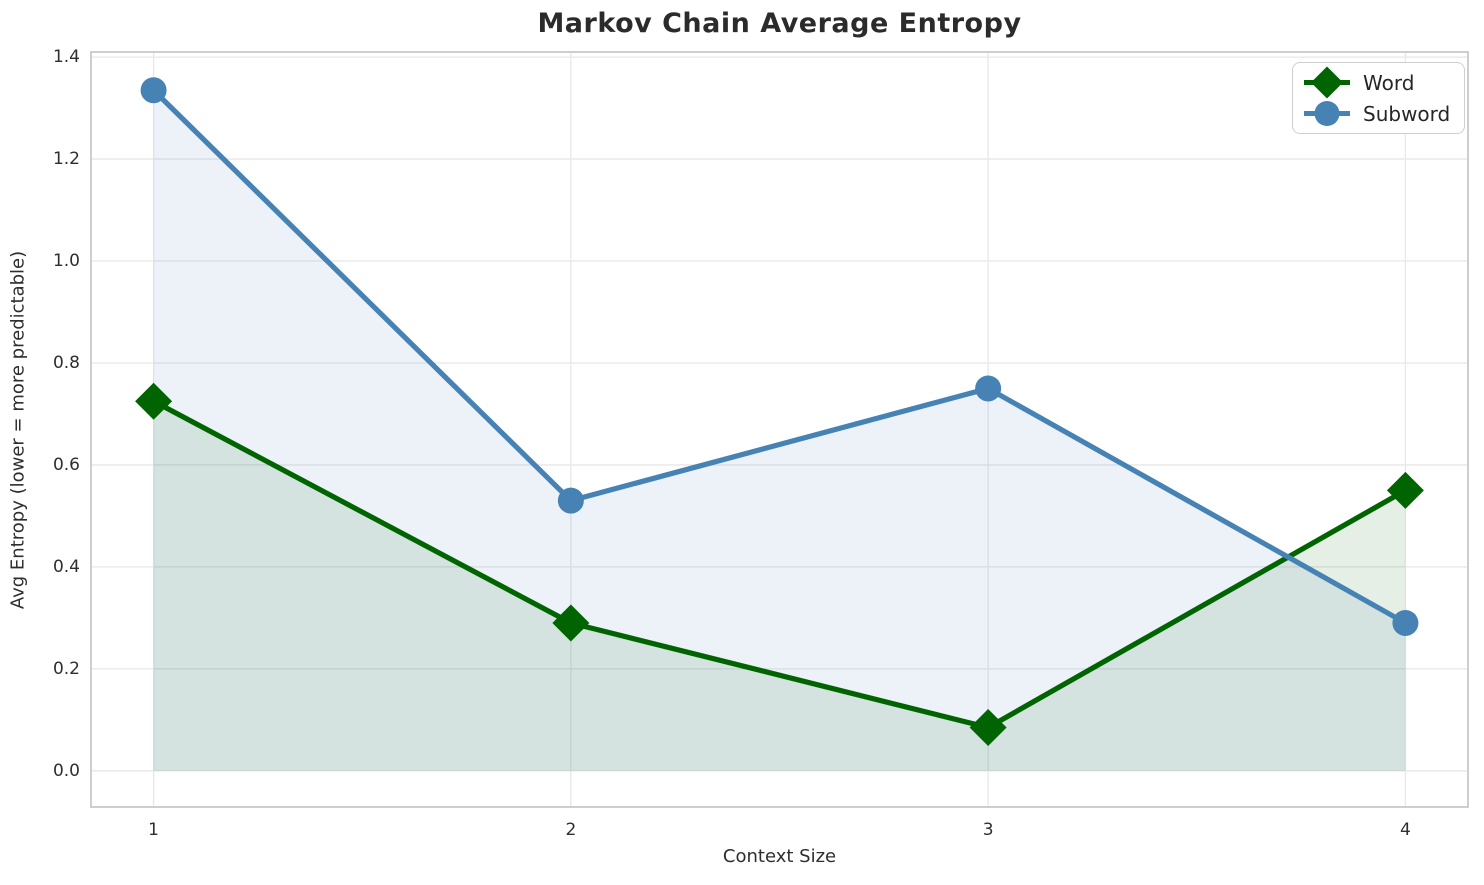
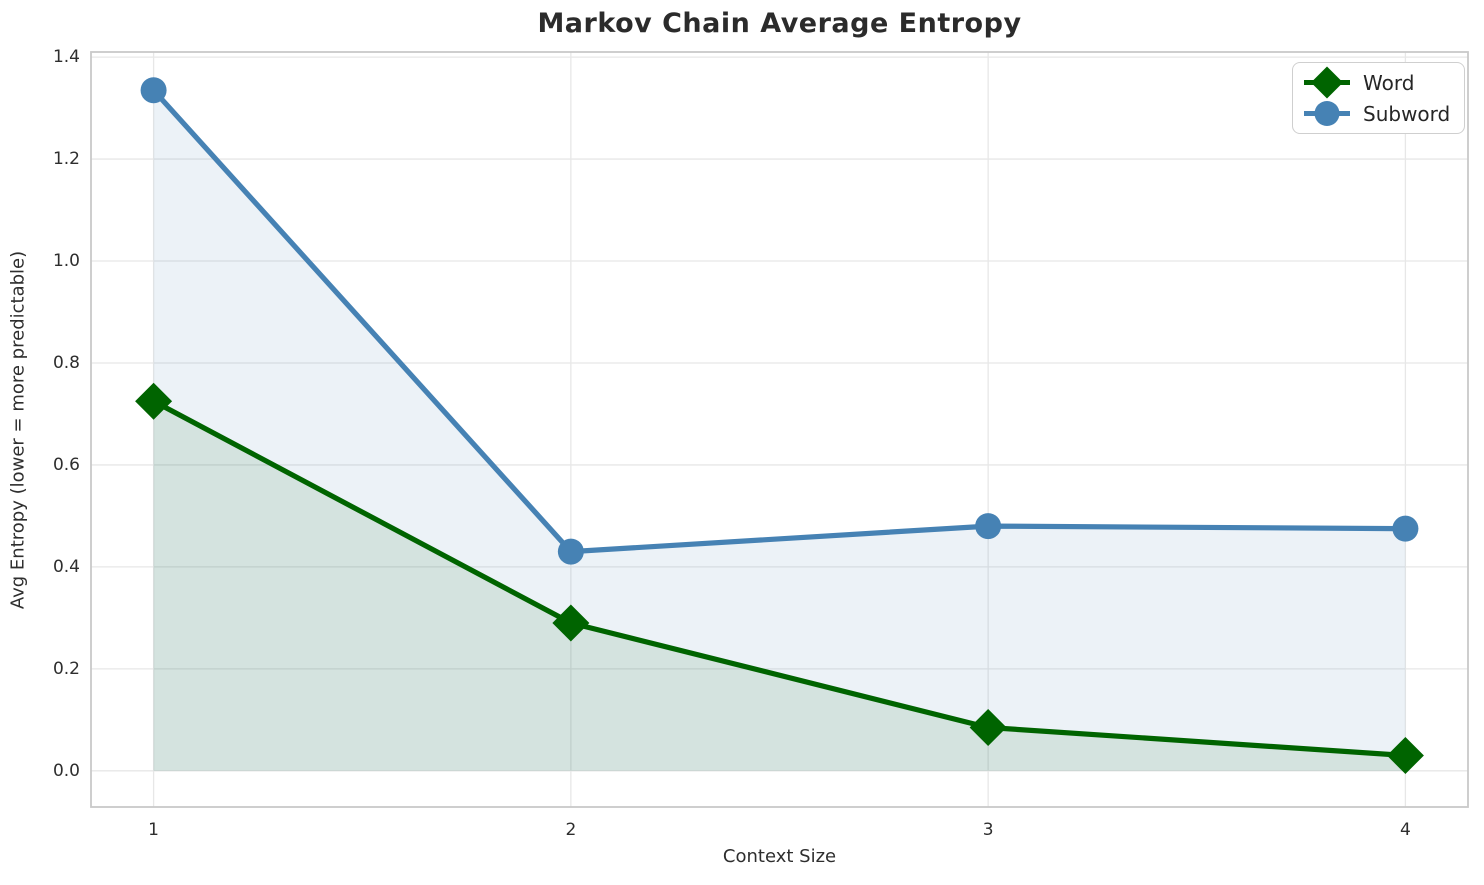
Subword/2: 0.53 -> 0.43
Subword/3: 0.75 -> 0.48
Word/4: 0.55 -> 0.03
Subword/4: 0.29 -> 0.47
